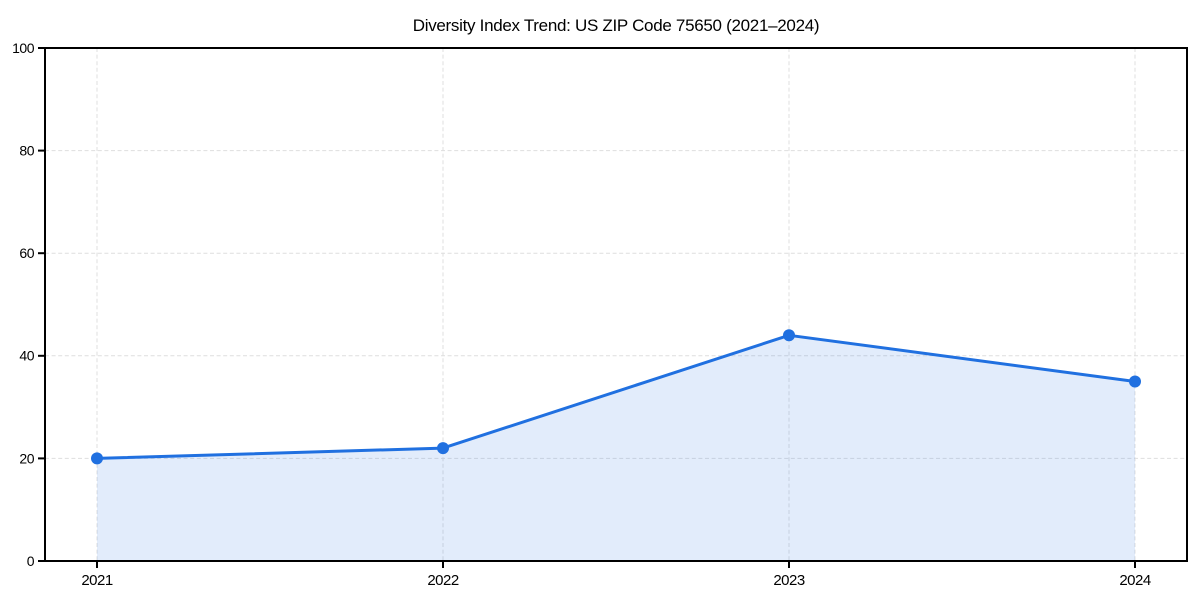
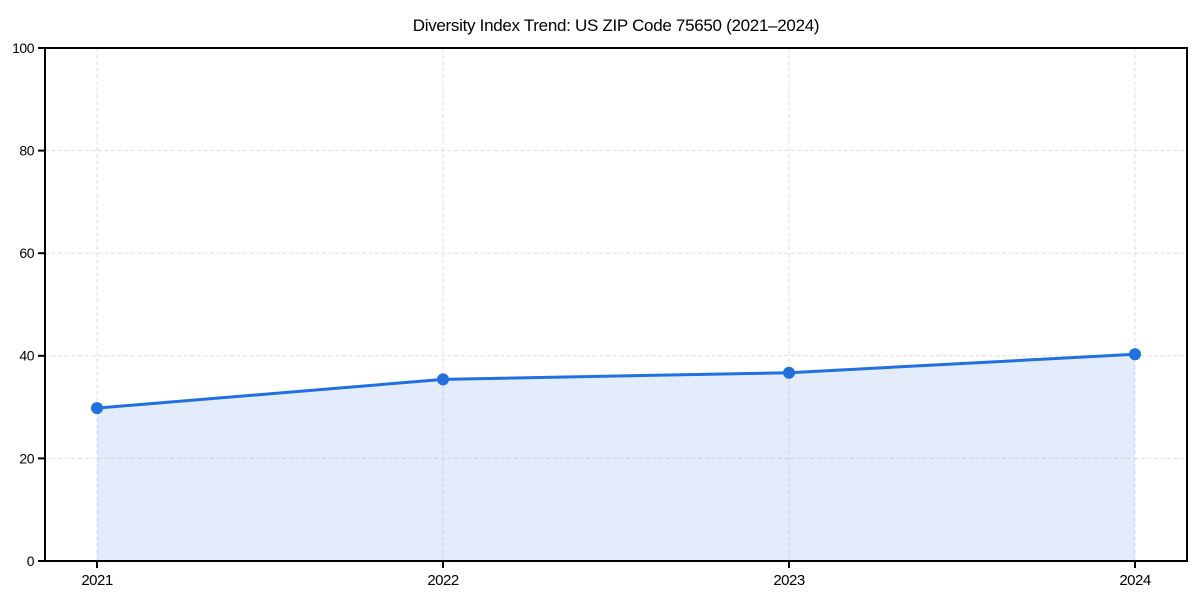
2021: 20 -> 30
2022: 22 -> 35
2023: 44 -> 37
2024: 35 -> 40
